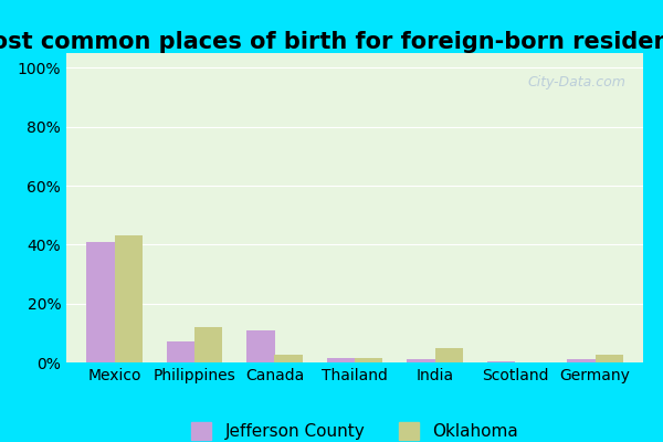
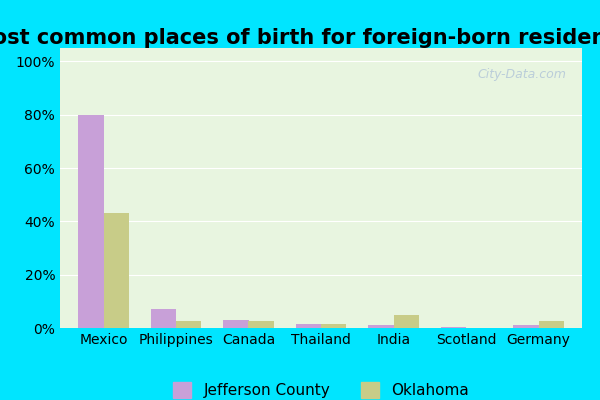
Jefferson County/Mexico: 41.0% -> 80.0%
Oklahoma/Philippines: 12.0% -> 2.5%
Jefferson County/Canada: 11.0% -> 3.0%
